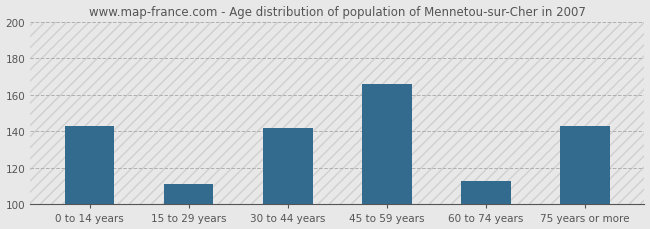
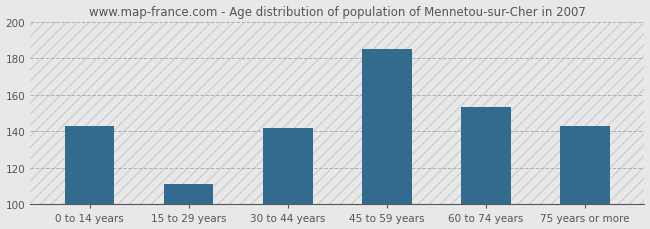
45 to 59 years: 166 -> 185
60 to 74 years: 113 -> 153
